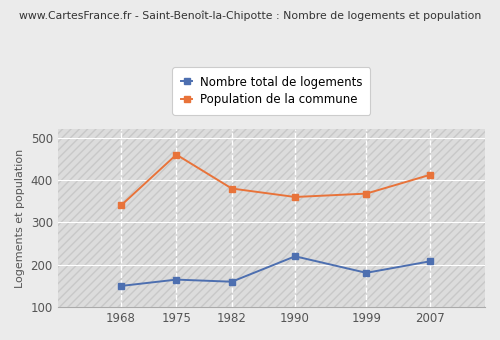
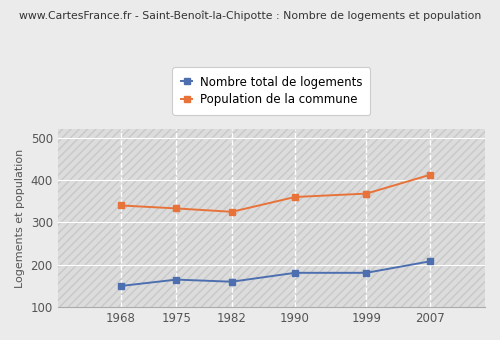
Population de la commune/1975: 460 -> 333
Population de la commune/1982: 380 -> 325
Nombre total de logements/1990: 220 -> 181
